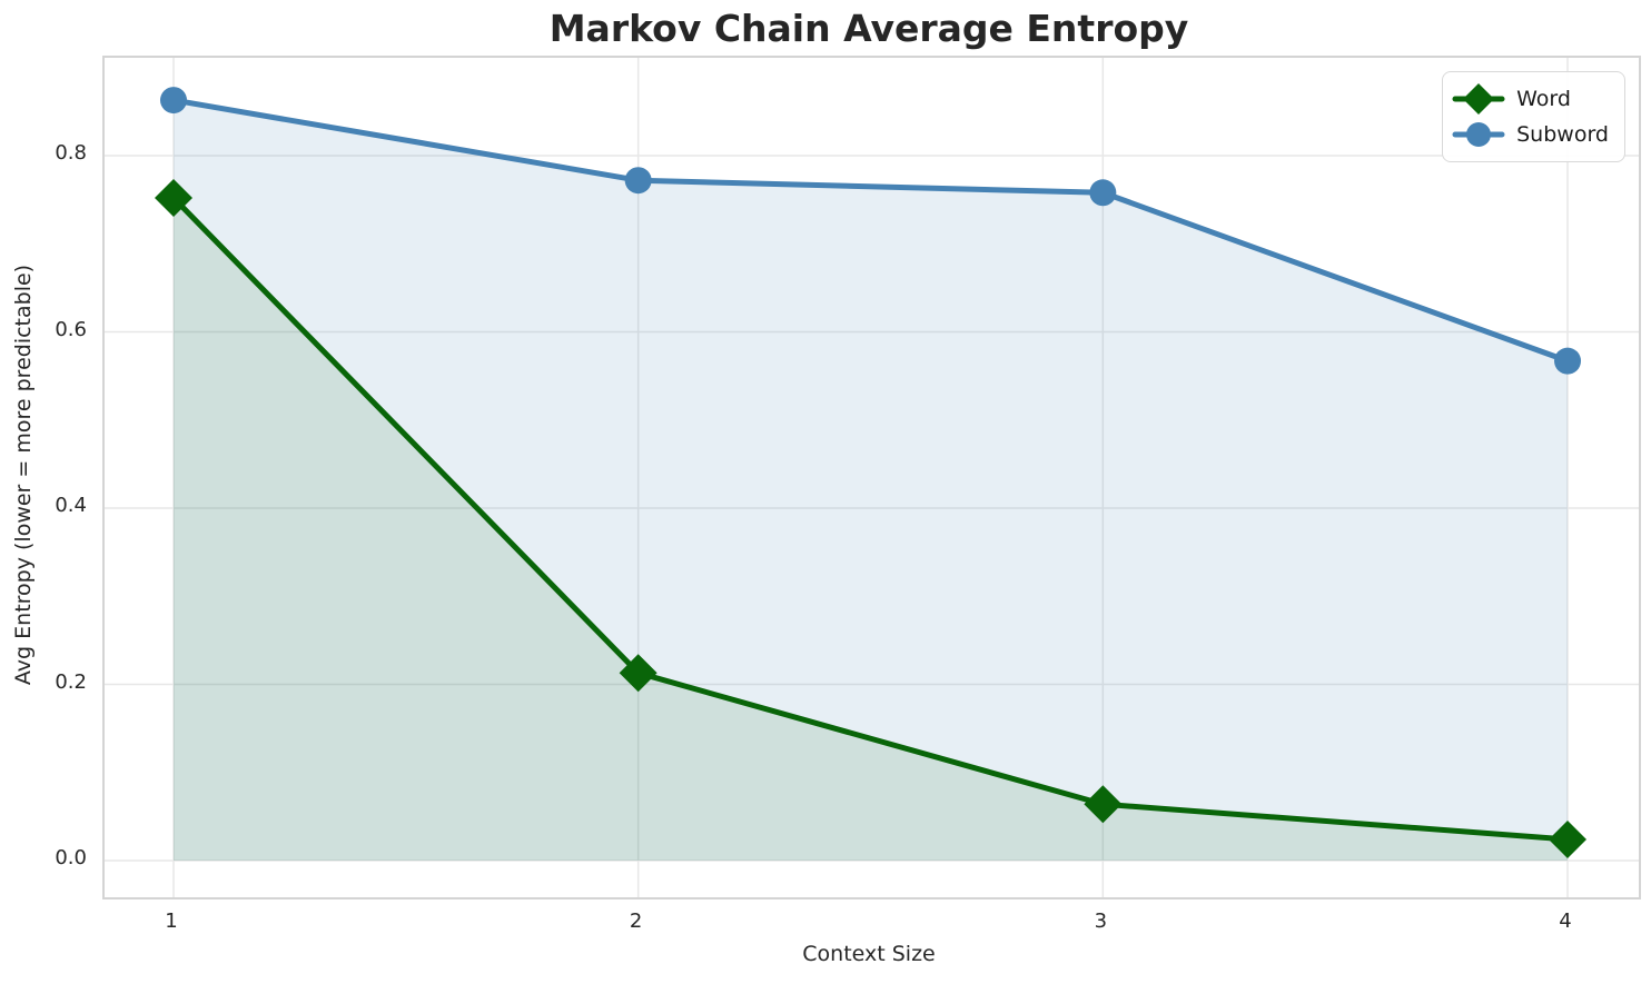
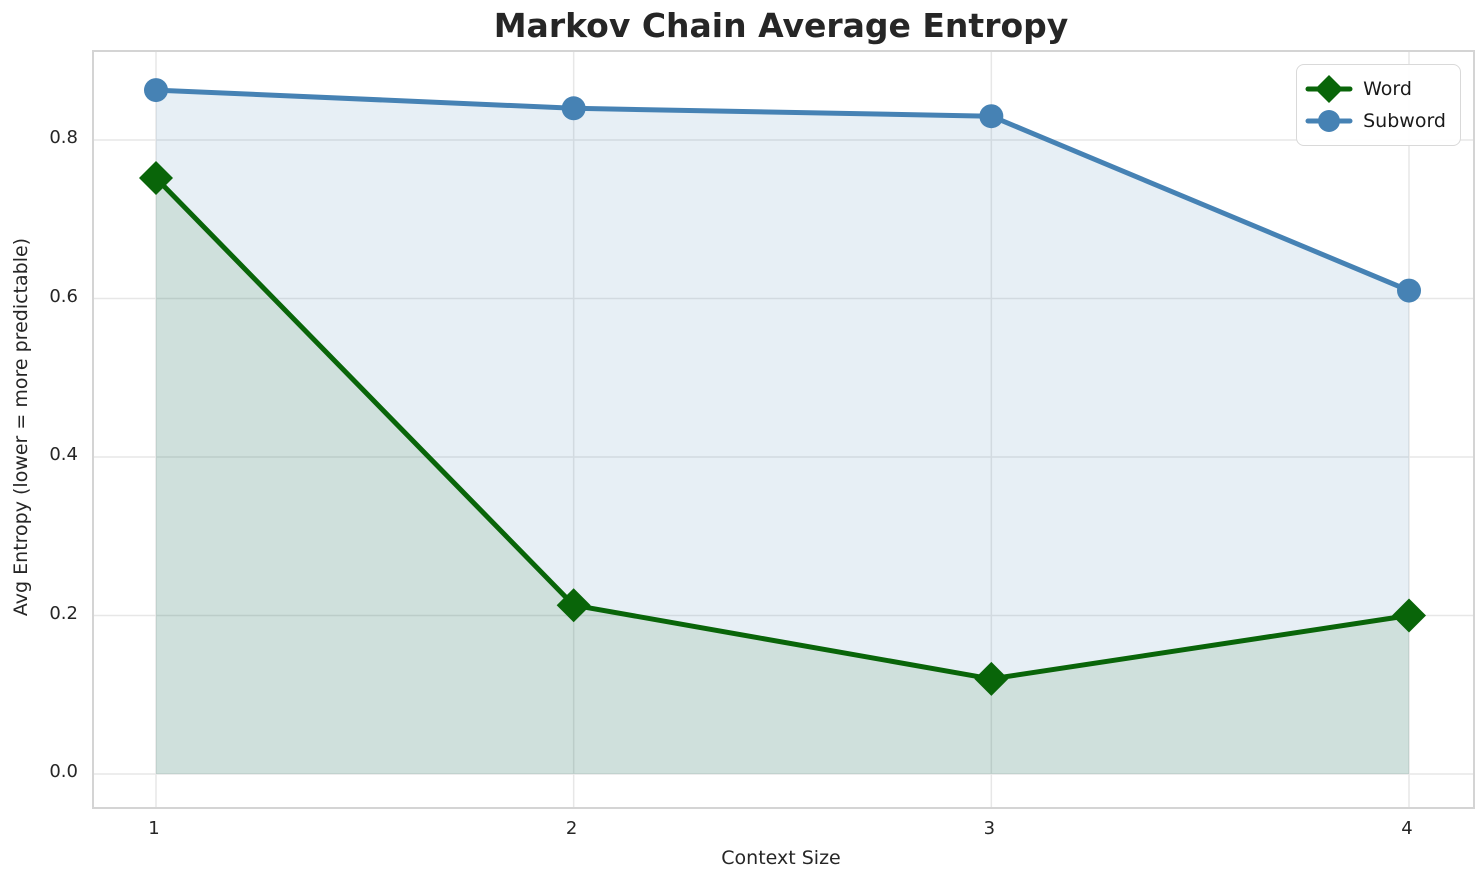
Subword/2: 0.77 -> 0.84
Word/3: 0.06 -> 0.12
Subword/3: 0.76 -> 0.83
Word/4: 0.02 -> 0.20
Subword/4: 0.57 -> 0.61
